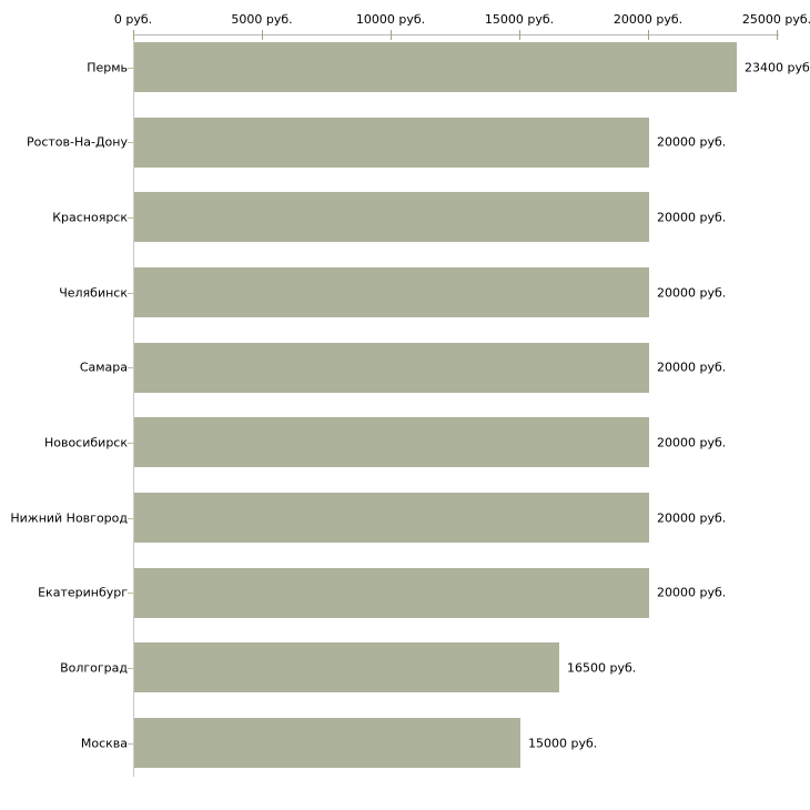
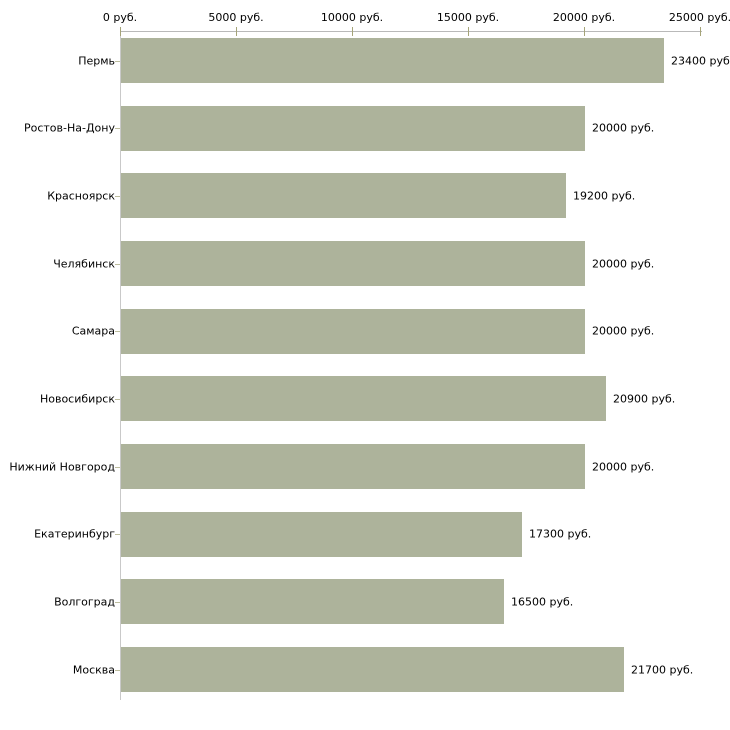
Красноярск: 20000 -> 19200
Новосибирск: 20000 -> 20900
Екатеринбург: 20000 -> 17300
Москва: 15000 -> 21700
